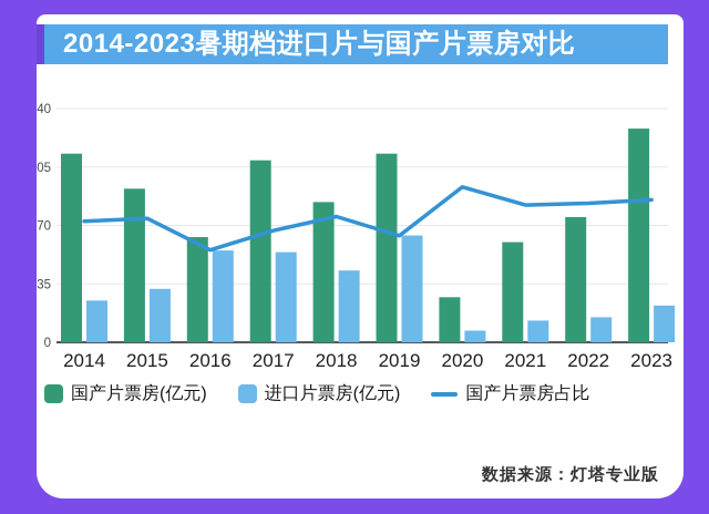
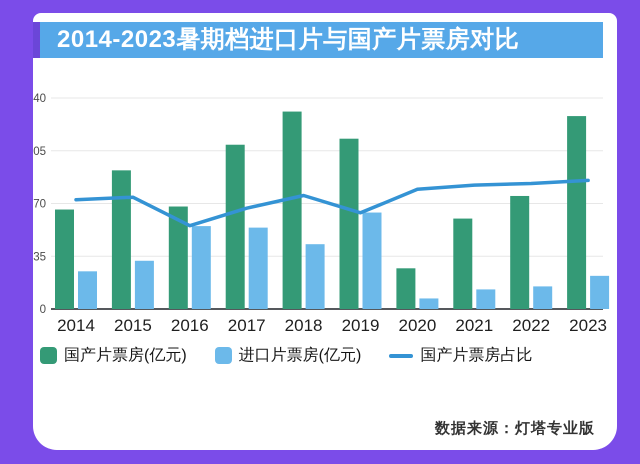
国产片票房(亿元)/2014: 113 -> 66
国产片票房(亿元)/2016: 63 -> 68
国产片票房(亿元)/2018: 84 -> 131
国产片票房占比/2020: 93 -> 79
